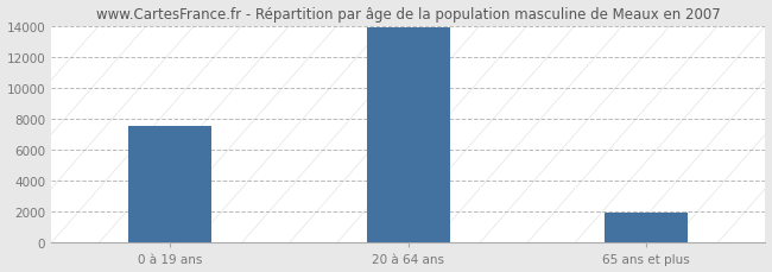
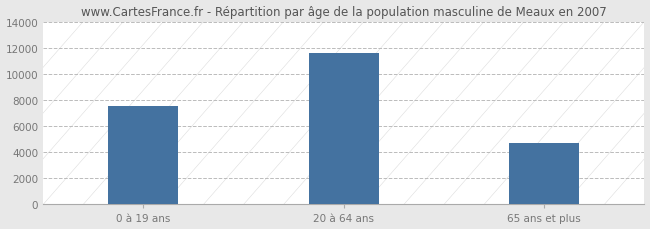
20 à 64 ans: 13900 -> 11600
65 ans et plus: 2000 -> 4700
